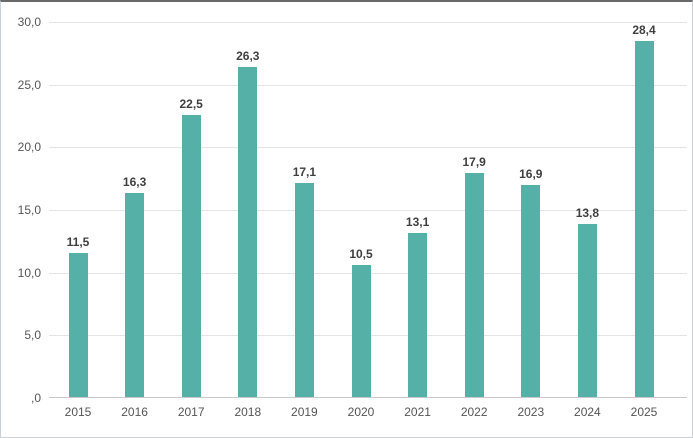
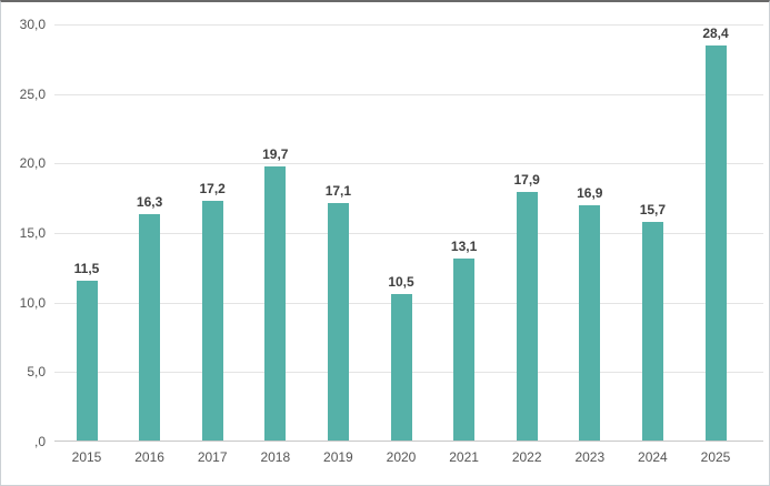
2017: 22,5 -> 17,2
2018: 26,3 -> 19,7
2024: 13,8 -> 15,7
